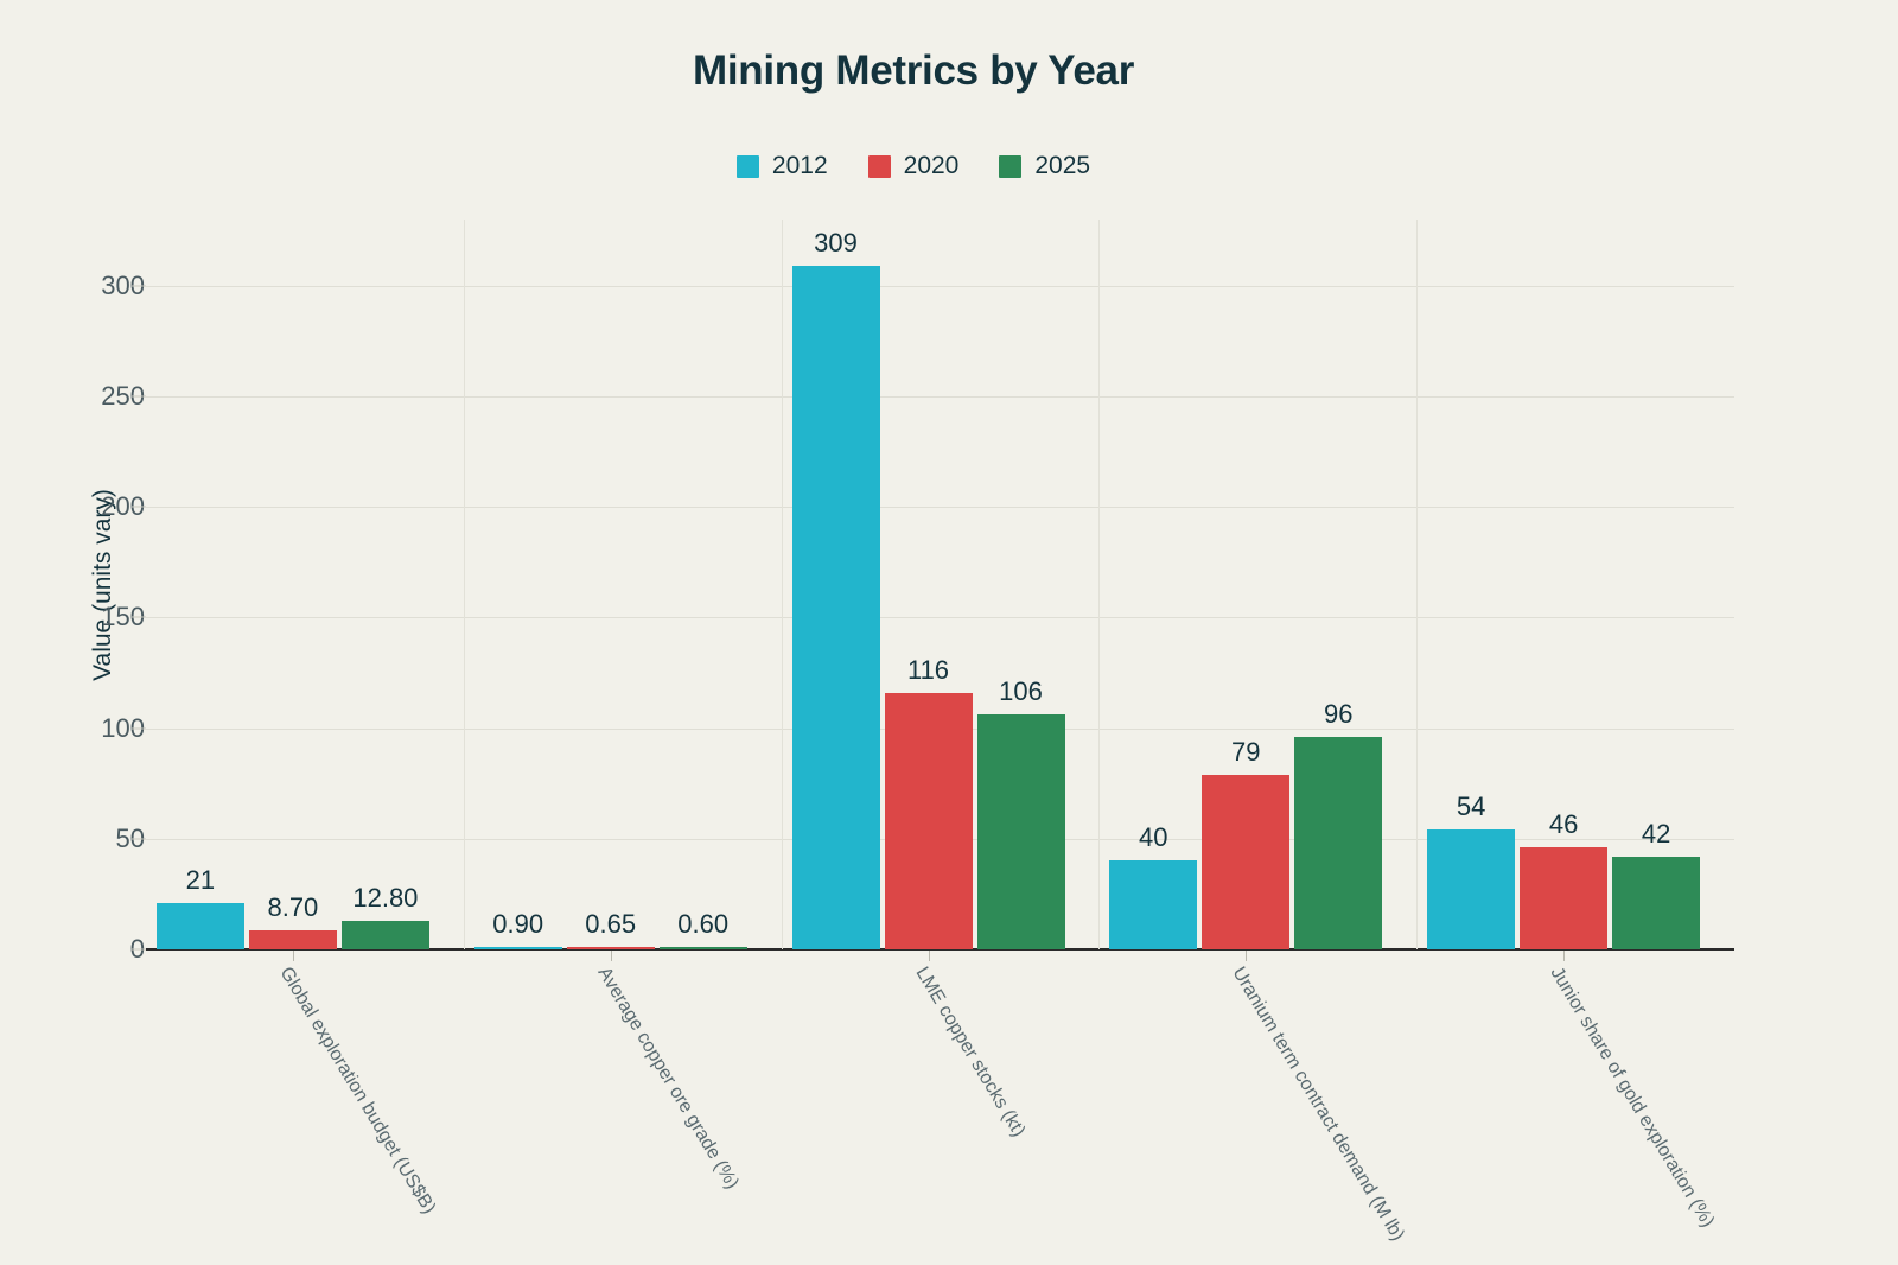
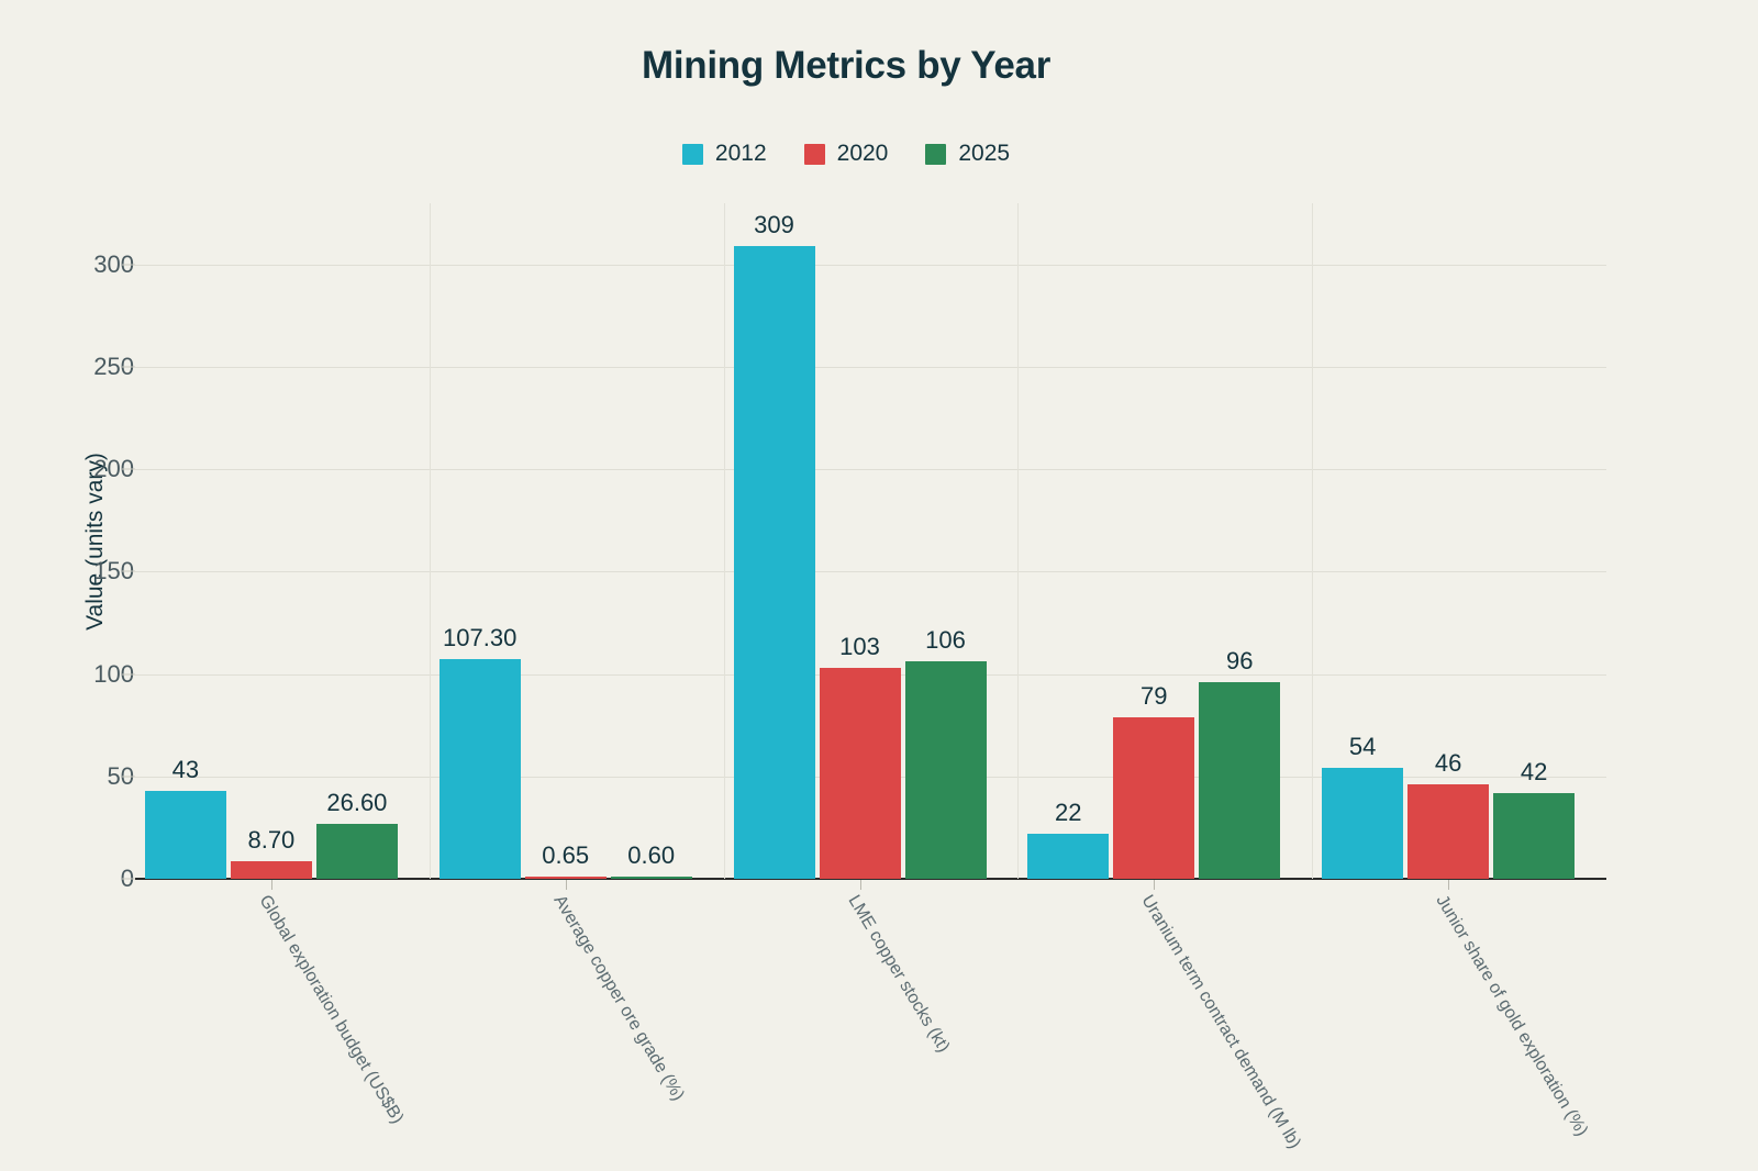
2012/Global exploration budget (US$B): 21 -> 43
2025/Global exploration budget (US$B): 12.80 -> 26.60
2012/Average copper ore grade (%): 0.90 -> 107.30
2020/LME copper stocks (kt): 116 -> 103
2012/Uranium term contract demand (M lb): 40 -> 22
